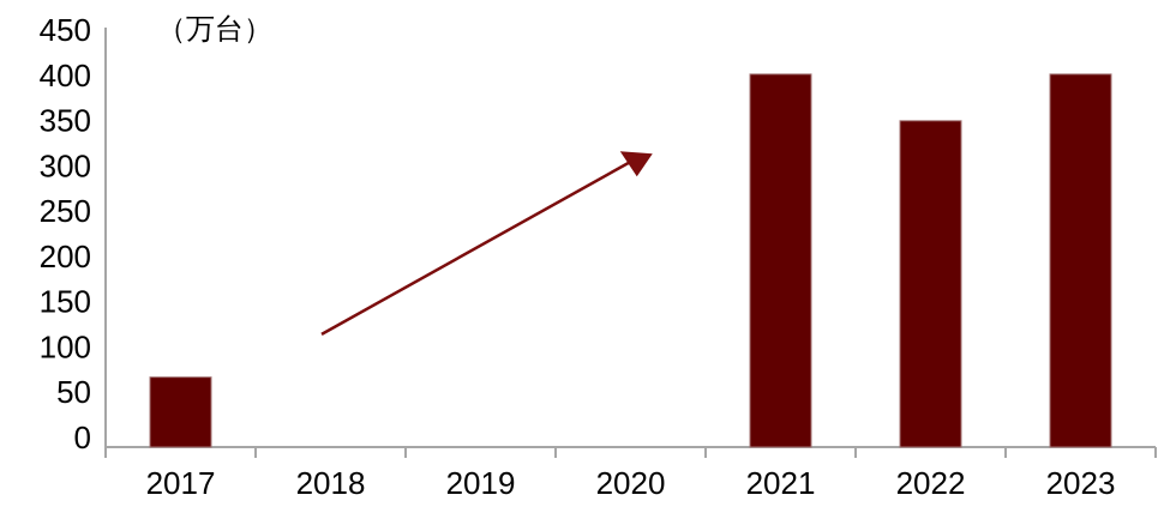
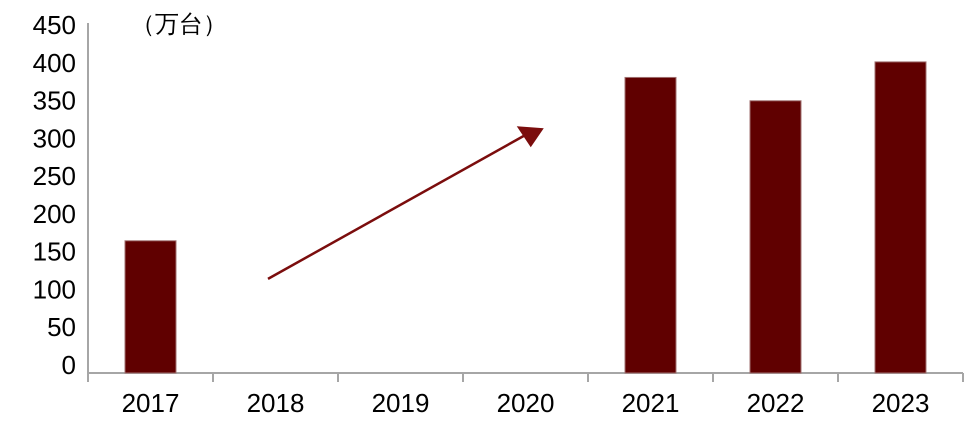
2017: 80 -> 170
2021: 400 -> 380
